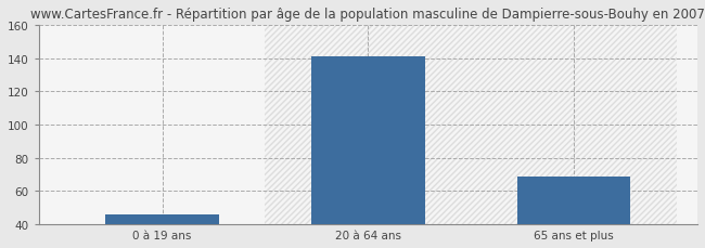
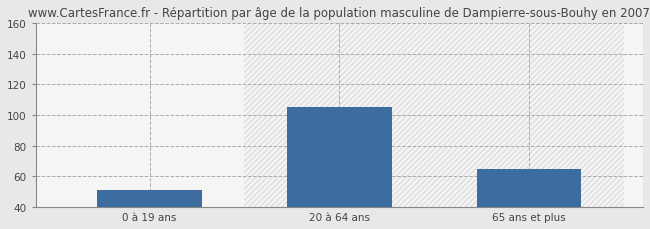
0 à 19 ans: 46 -> 51
20 à 64 ans: 141 -> 105
65 ans et plus: 69 -> 65
